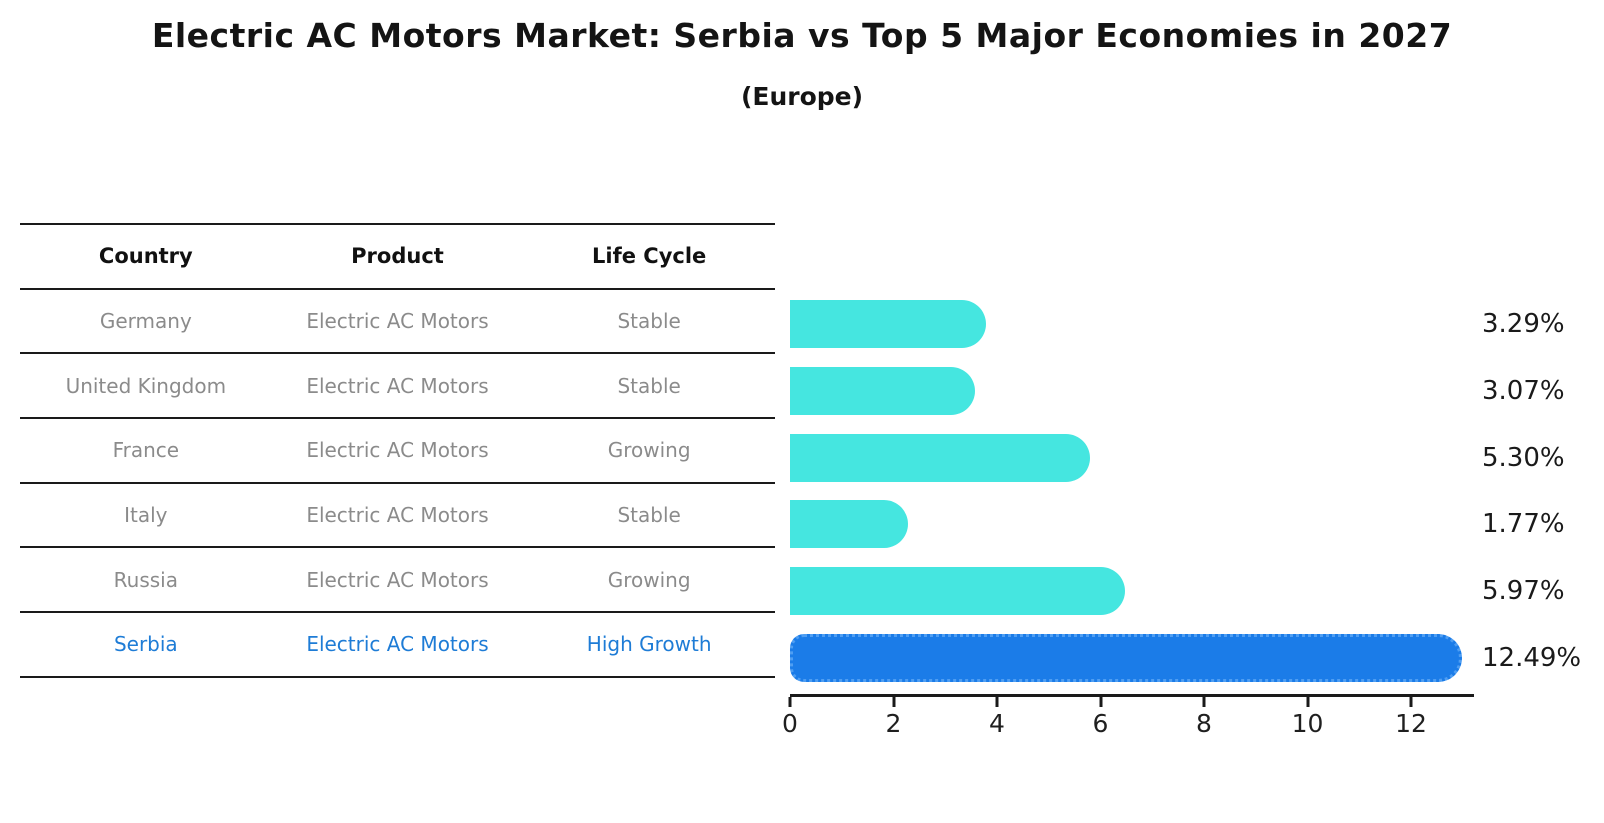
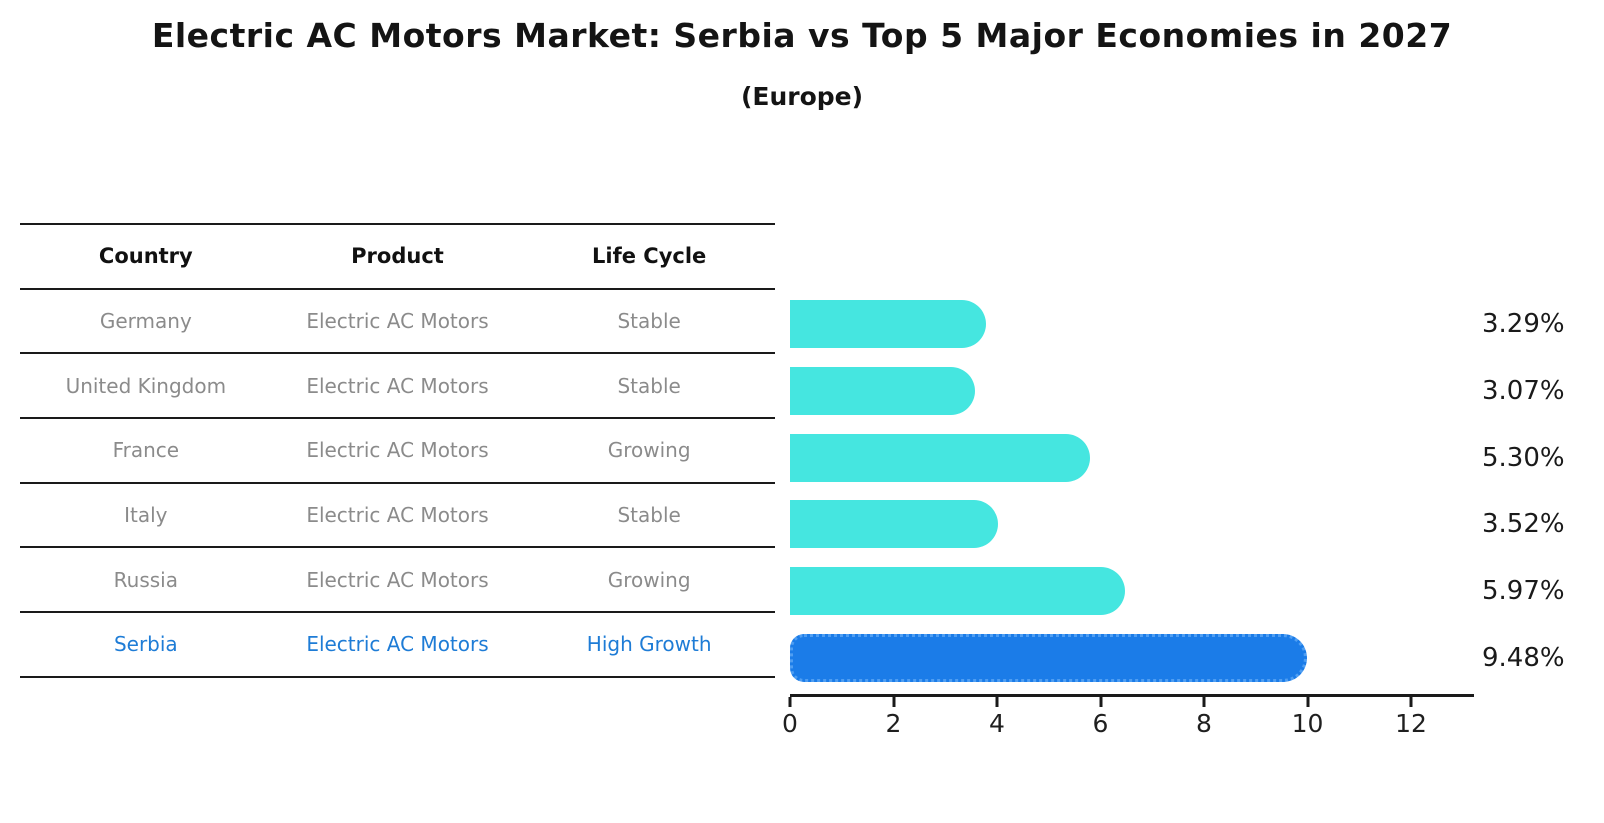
Italy: 1.77% -> 3.52%
Serbia: 12.49% -> 9.48%
